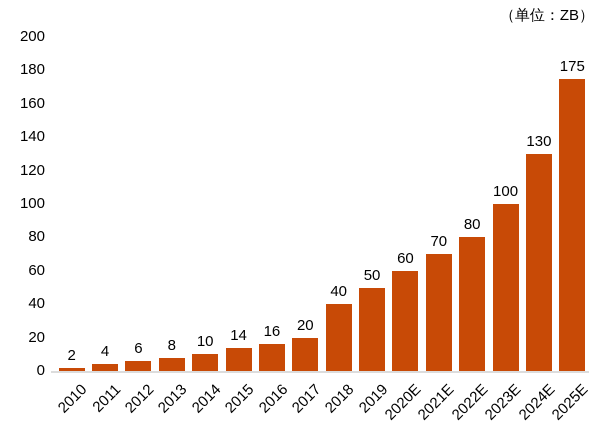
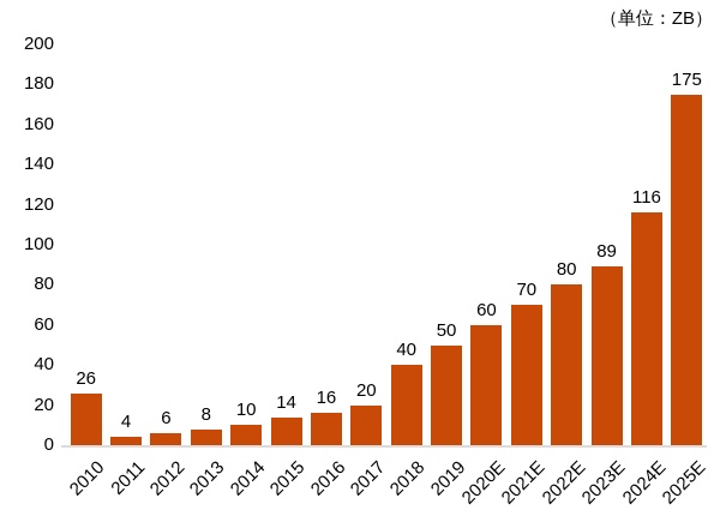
2010: 2 -> 26
2023E: 100 -> 89
2024E: 130 -> 116
